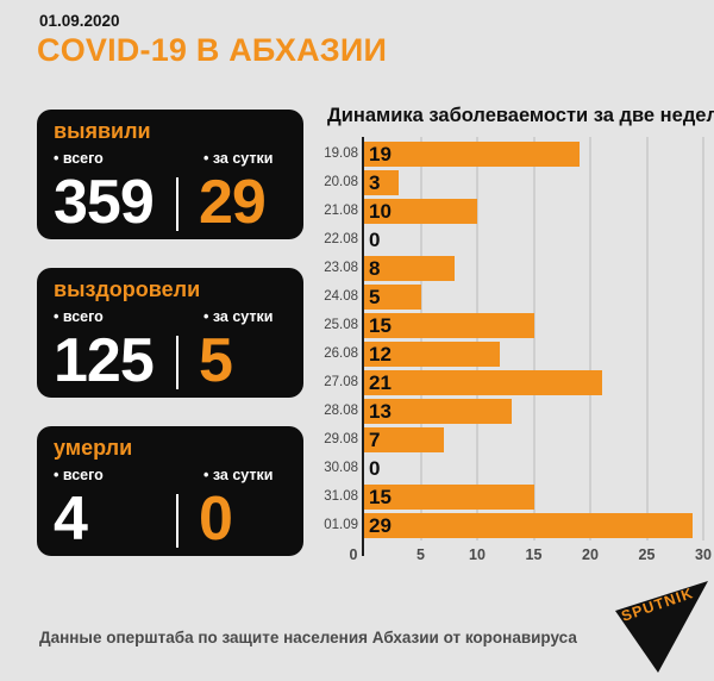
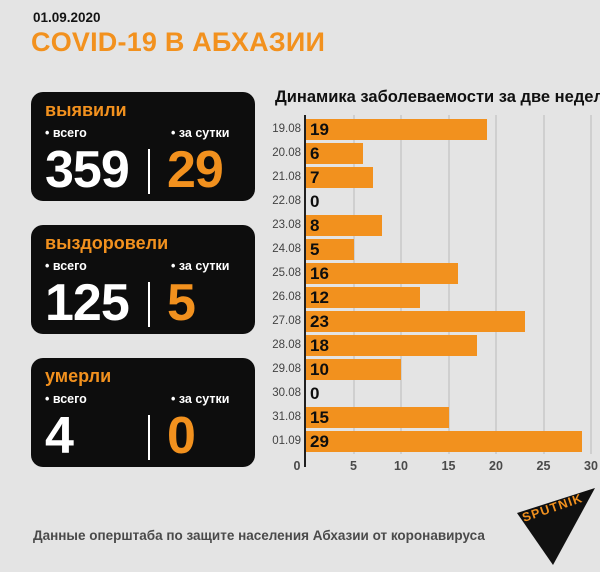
20.08: 3 -> 6
21.08: 10 -> 7
25.08: 15 -> 16
27.08: 21 -> 23
28.08: 13 -> 18
29.08: 7 -> 10
